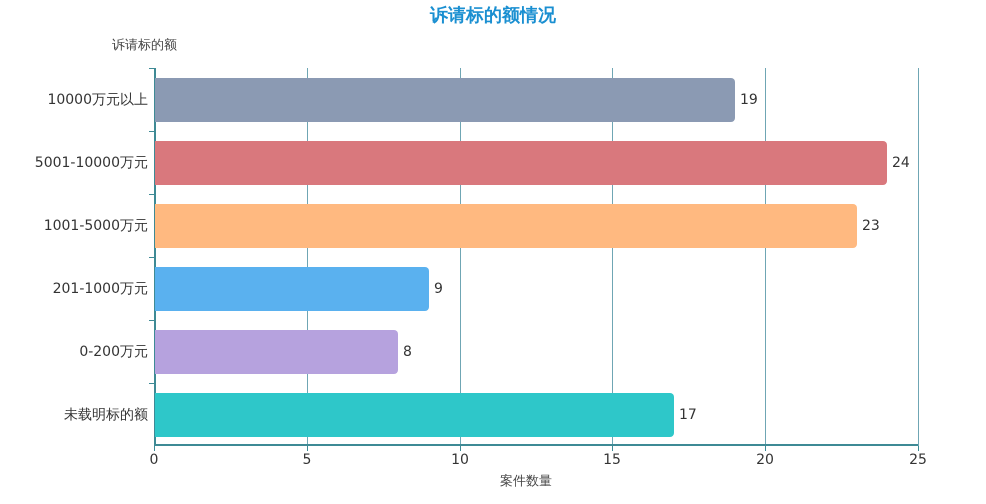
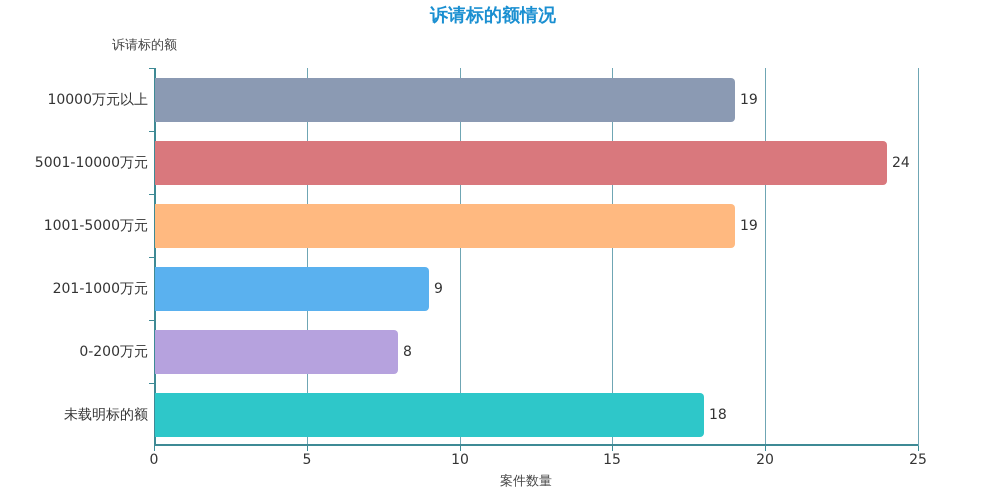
1001-5000万元: 23 -> 19
未载明标的额: 17 -> 18
